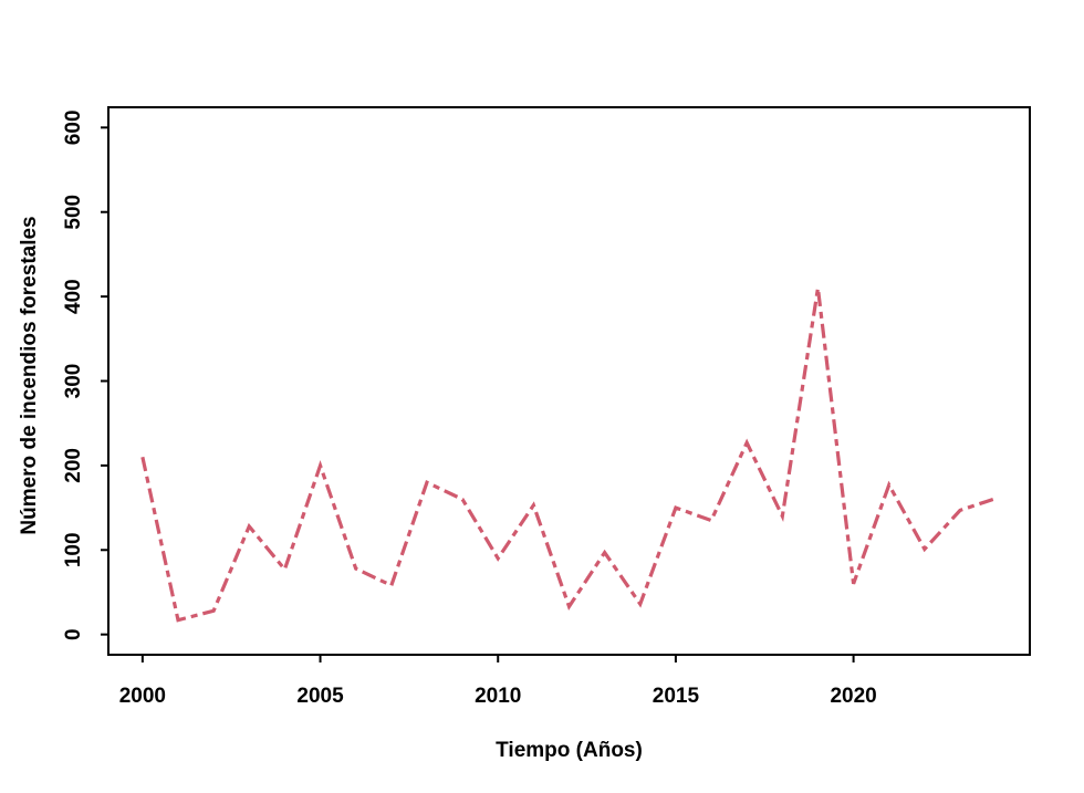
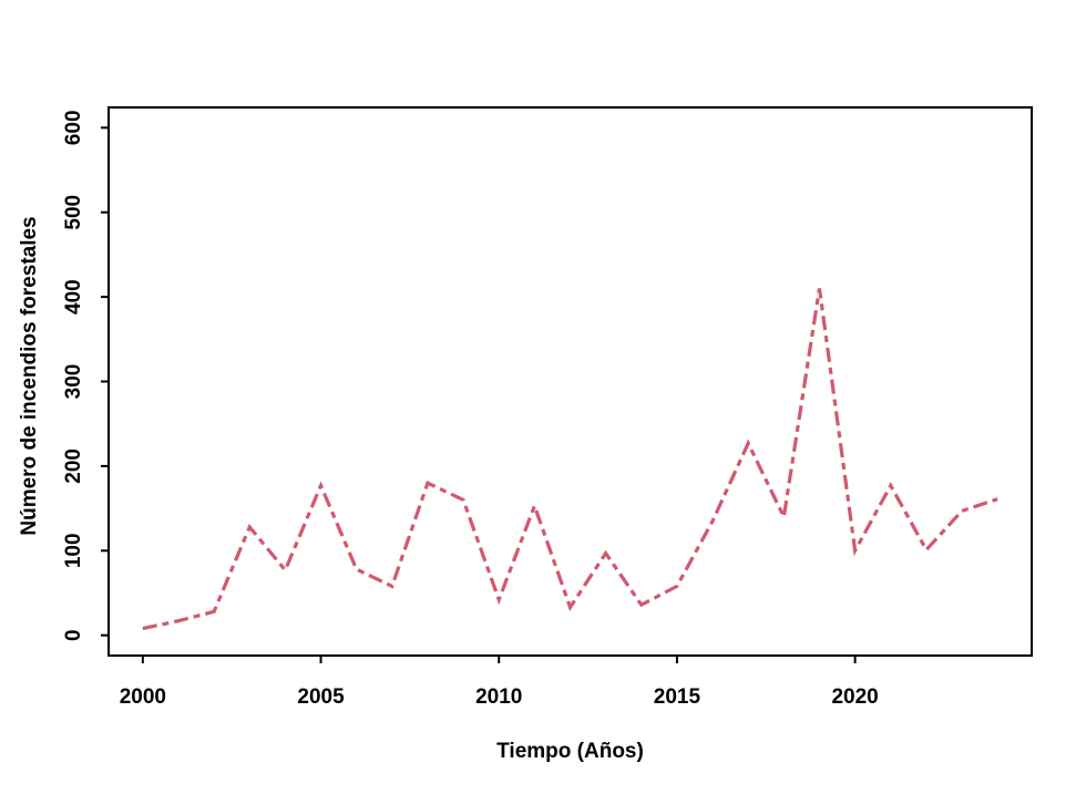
2000: 210 -> 10
2005: 200 -> 180
2010: 90 -> 40
2015: 150 -> 60
2020: 60 -> 100
